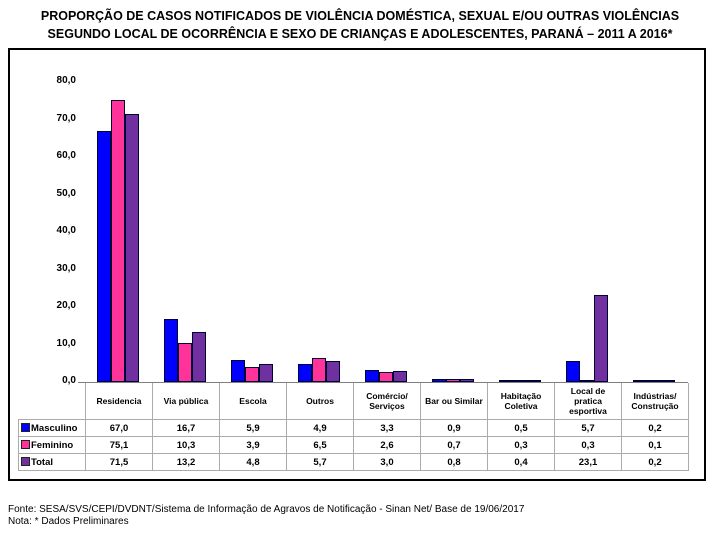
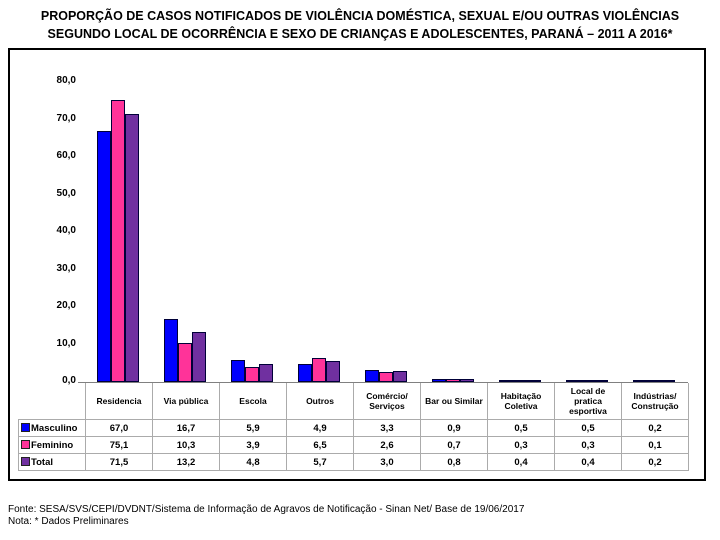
Masculino/Local de pratica esportiva: 5,7 -> 0,5
Total/Local de pratica esportiva: 23,1 -> 0,4
